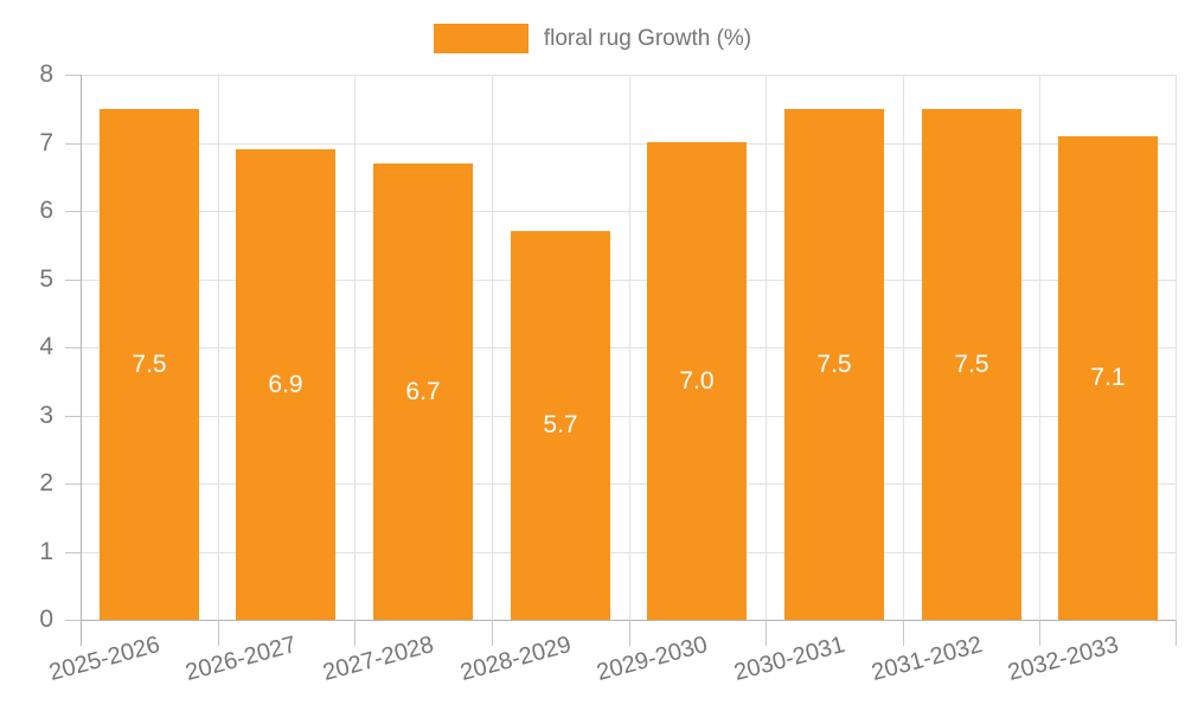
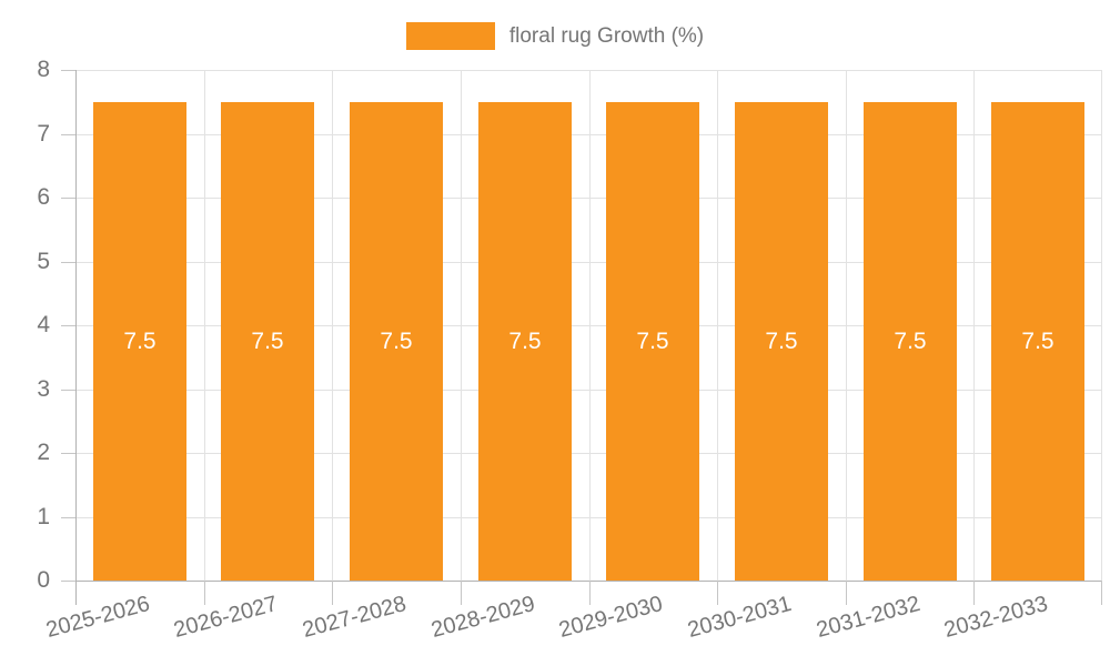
2026-2027: 6.9 -> 7.5
2027-2028: 6.7 -> 7.5
2028-2029: 5.7 -> 7.5
2029-2030: 7.0 -> 7.5
2032-2033: 7.1 -> 7.5
